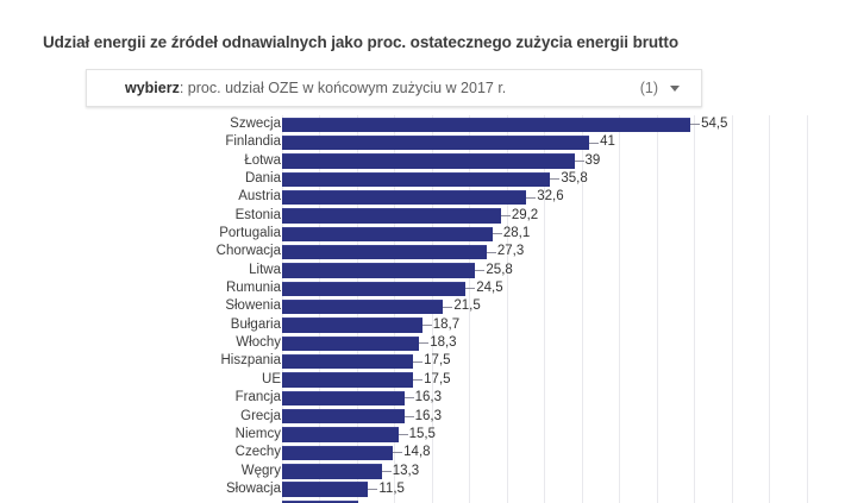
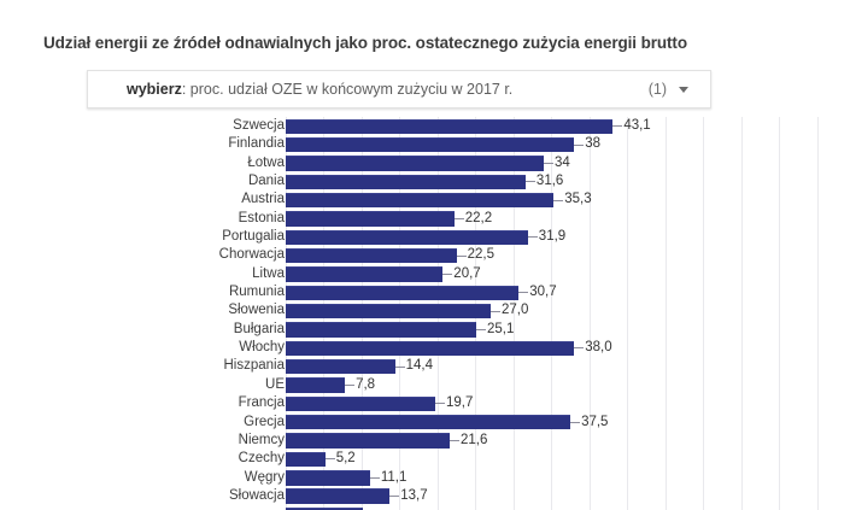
Szwecja: 54,5 -> 43,1
Finlandia: 41 -> 38
Łotwa: 39 -> 34
Dania: 35,8 -> 31,6
Austria: 32,6 -> 35,3
Estonia: 29,2 -> 22,2
Portugalia: 28,1 -> 31,9
Chorwacja: 27,3 -> 22,5
Litwa: 25,8 -> 20,7
Rumunia: 24,5 -> 30,7
Słowenia: 21,5 -> 27,0
Bułgaria: 18,7 -> 25,1
Włochy: 18,3 -> 38,0
Hiszpania: 17,5 -> 14,4
UE: 17,5 -> 7,8
Francja: 16,3 -> 19,7
Grecja: 16,3 -> 37,5
Niemcy: 15,5 -> 21,6
Czechy: 14,8 -> 5,2
Węgry: 13,3 -> 11,1
Słowacja: 11,5 -> 13,7
